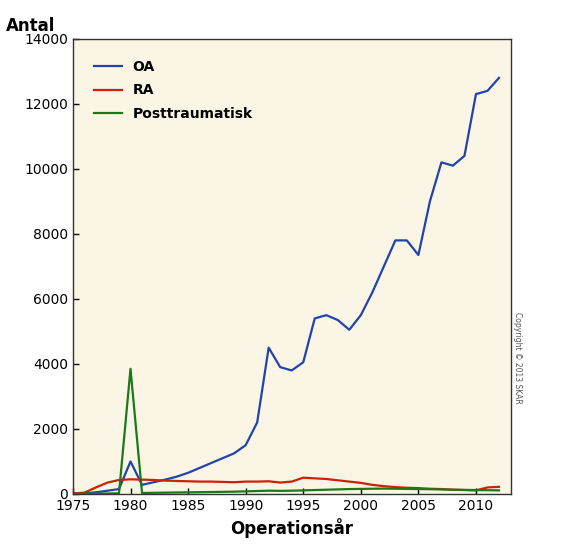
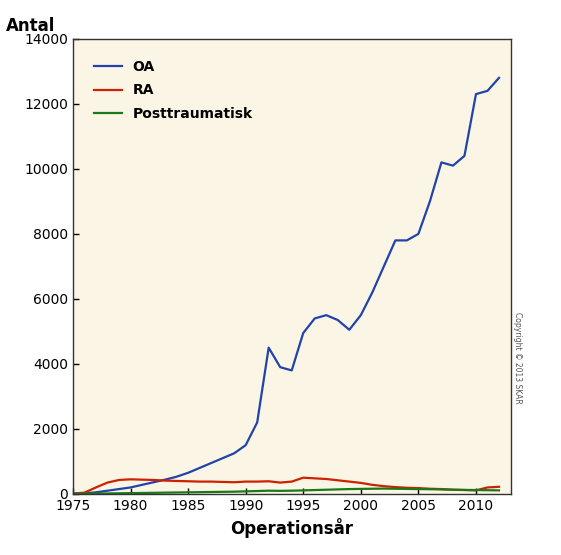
OA/1980: 1000 -> 200
Posttraumatisk/1980: 3850 -> 20
OA/1995: 4050 -> 4950
OA/2005: 7350 -> 8000
